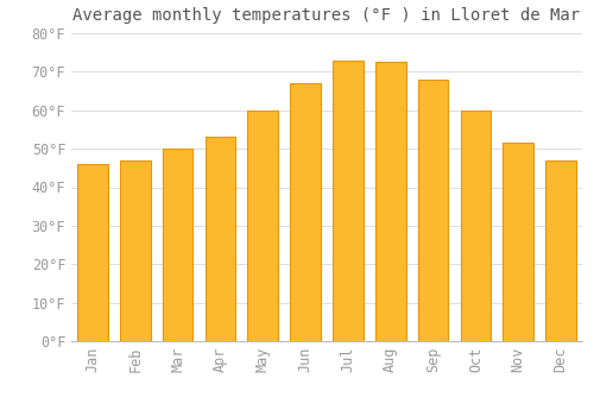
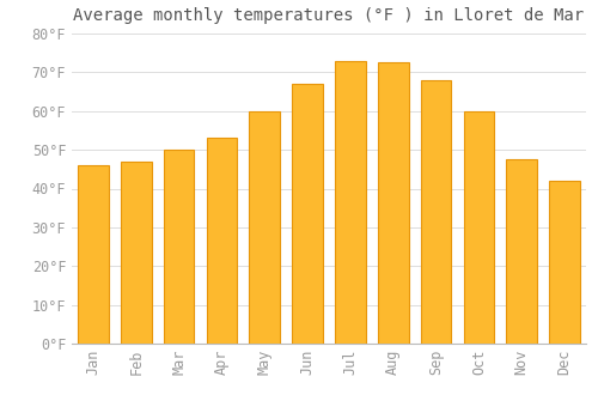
Nov: 51.5°F -> 47.5°F
Dec: 47.0°F -> 42.0°F
